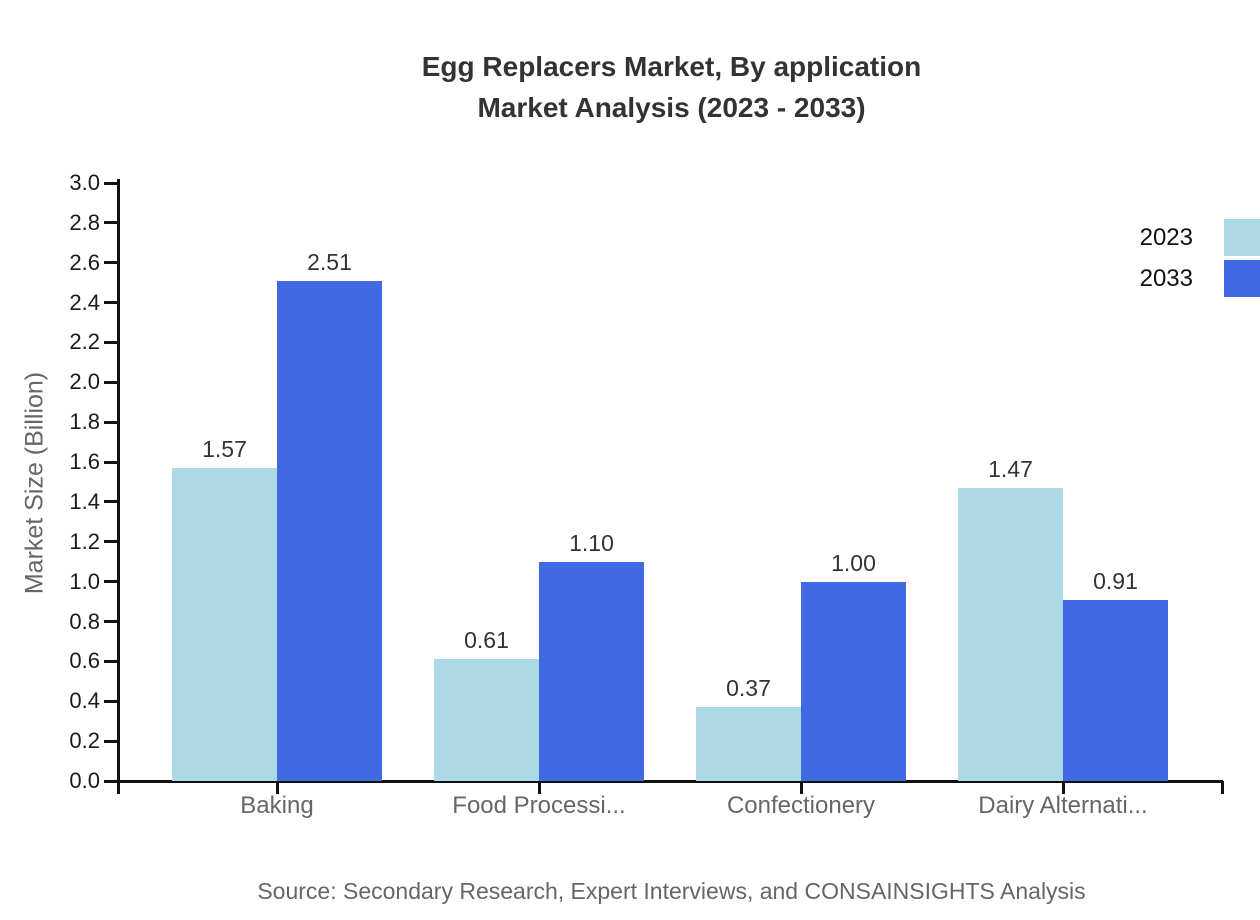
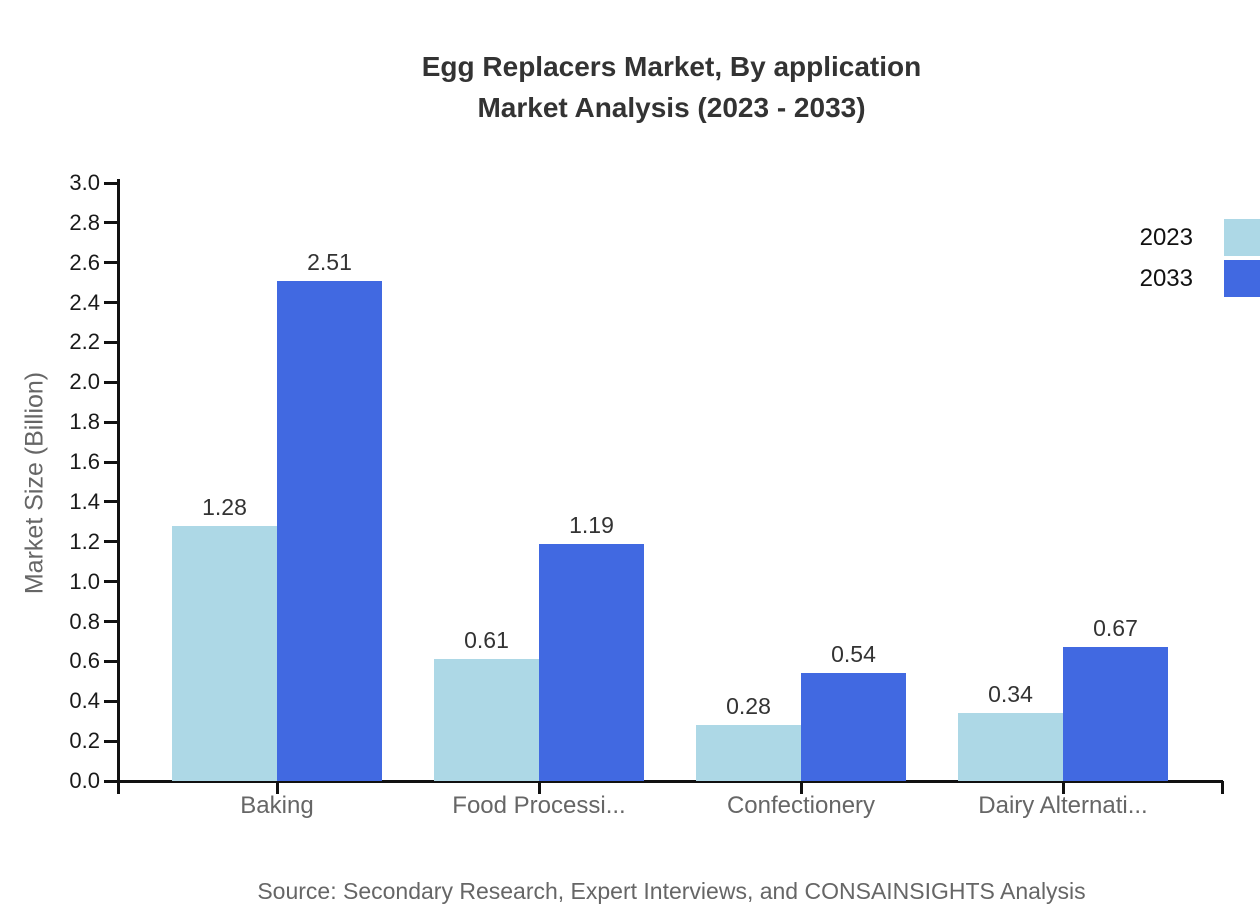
2023/Baking: 1.57 -> 1.28
2033/Food Processi...: 1.10 -> 1.19
2023/Confectionery: 0.37 -> 0.28
2033/Confectionery: 1.00 -> 0.54
2023/Dairy Alternati...: 1.47 -> 0.34
2033/Dairy Alternati...: 0.91 -> 0.67
